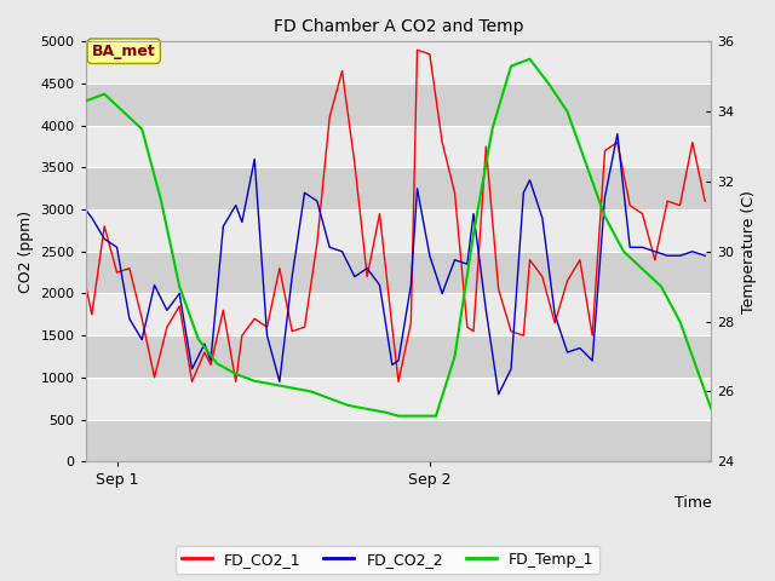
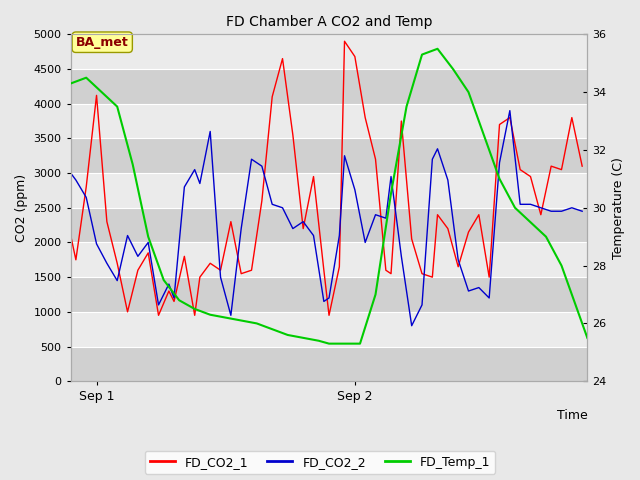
FD_CO2_1/Sep 1: 2250 -> 4120
FD_CO2_2/Sep 1: 2550 -> 1980
FD_CO2_1/Sep 2: 4850 -> 4680
FD_CO2_2/Sep 2: 2450 -> 2760
